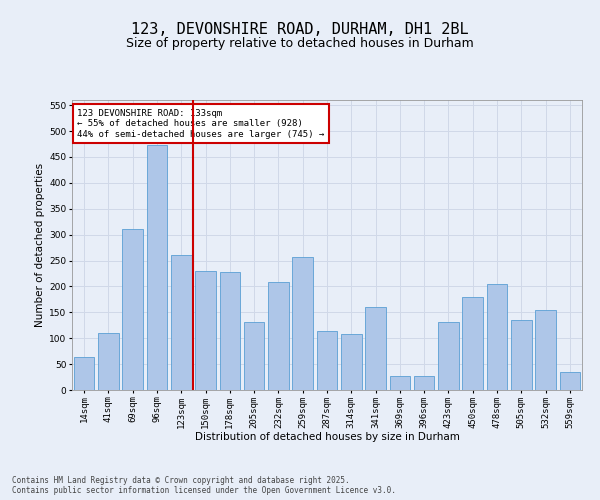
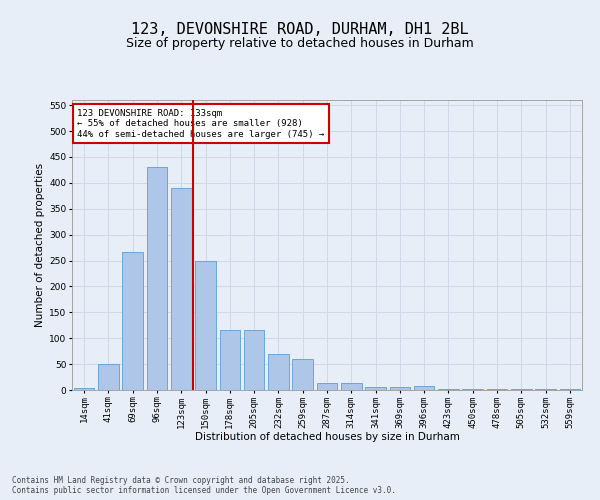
14sqm: 64 -> 4
41sqm: 110 -> 51
69sqm: 310 -> 267
96sqm: 474 -> 430
123sqm: 260 -> 390
150sqm: 230 -> 250
178sqm: 228 -> 115
205sqm: 132 -> 115
232sqm: 208 -> 70
259sqm: 256 -> 60
287sqm: 114 -> 13
314sqm: 108 -> 13
341sqm: 160 -> 5
369sqm: 28 -> 5
396sqm: 28 -> 7
423sqm: 132 -> 2
450sqm: 180 -> 1
478sqm: 204 -> 1
505sqm: 136 -> 1
532sqm: 154 -> 1
559sqm: 34 -> 2
